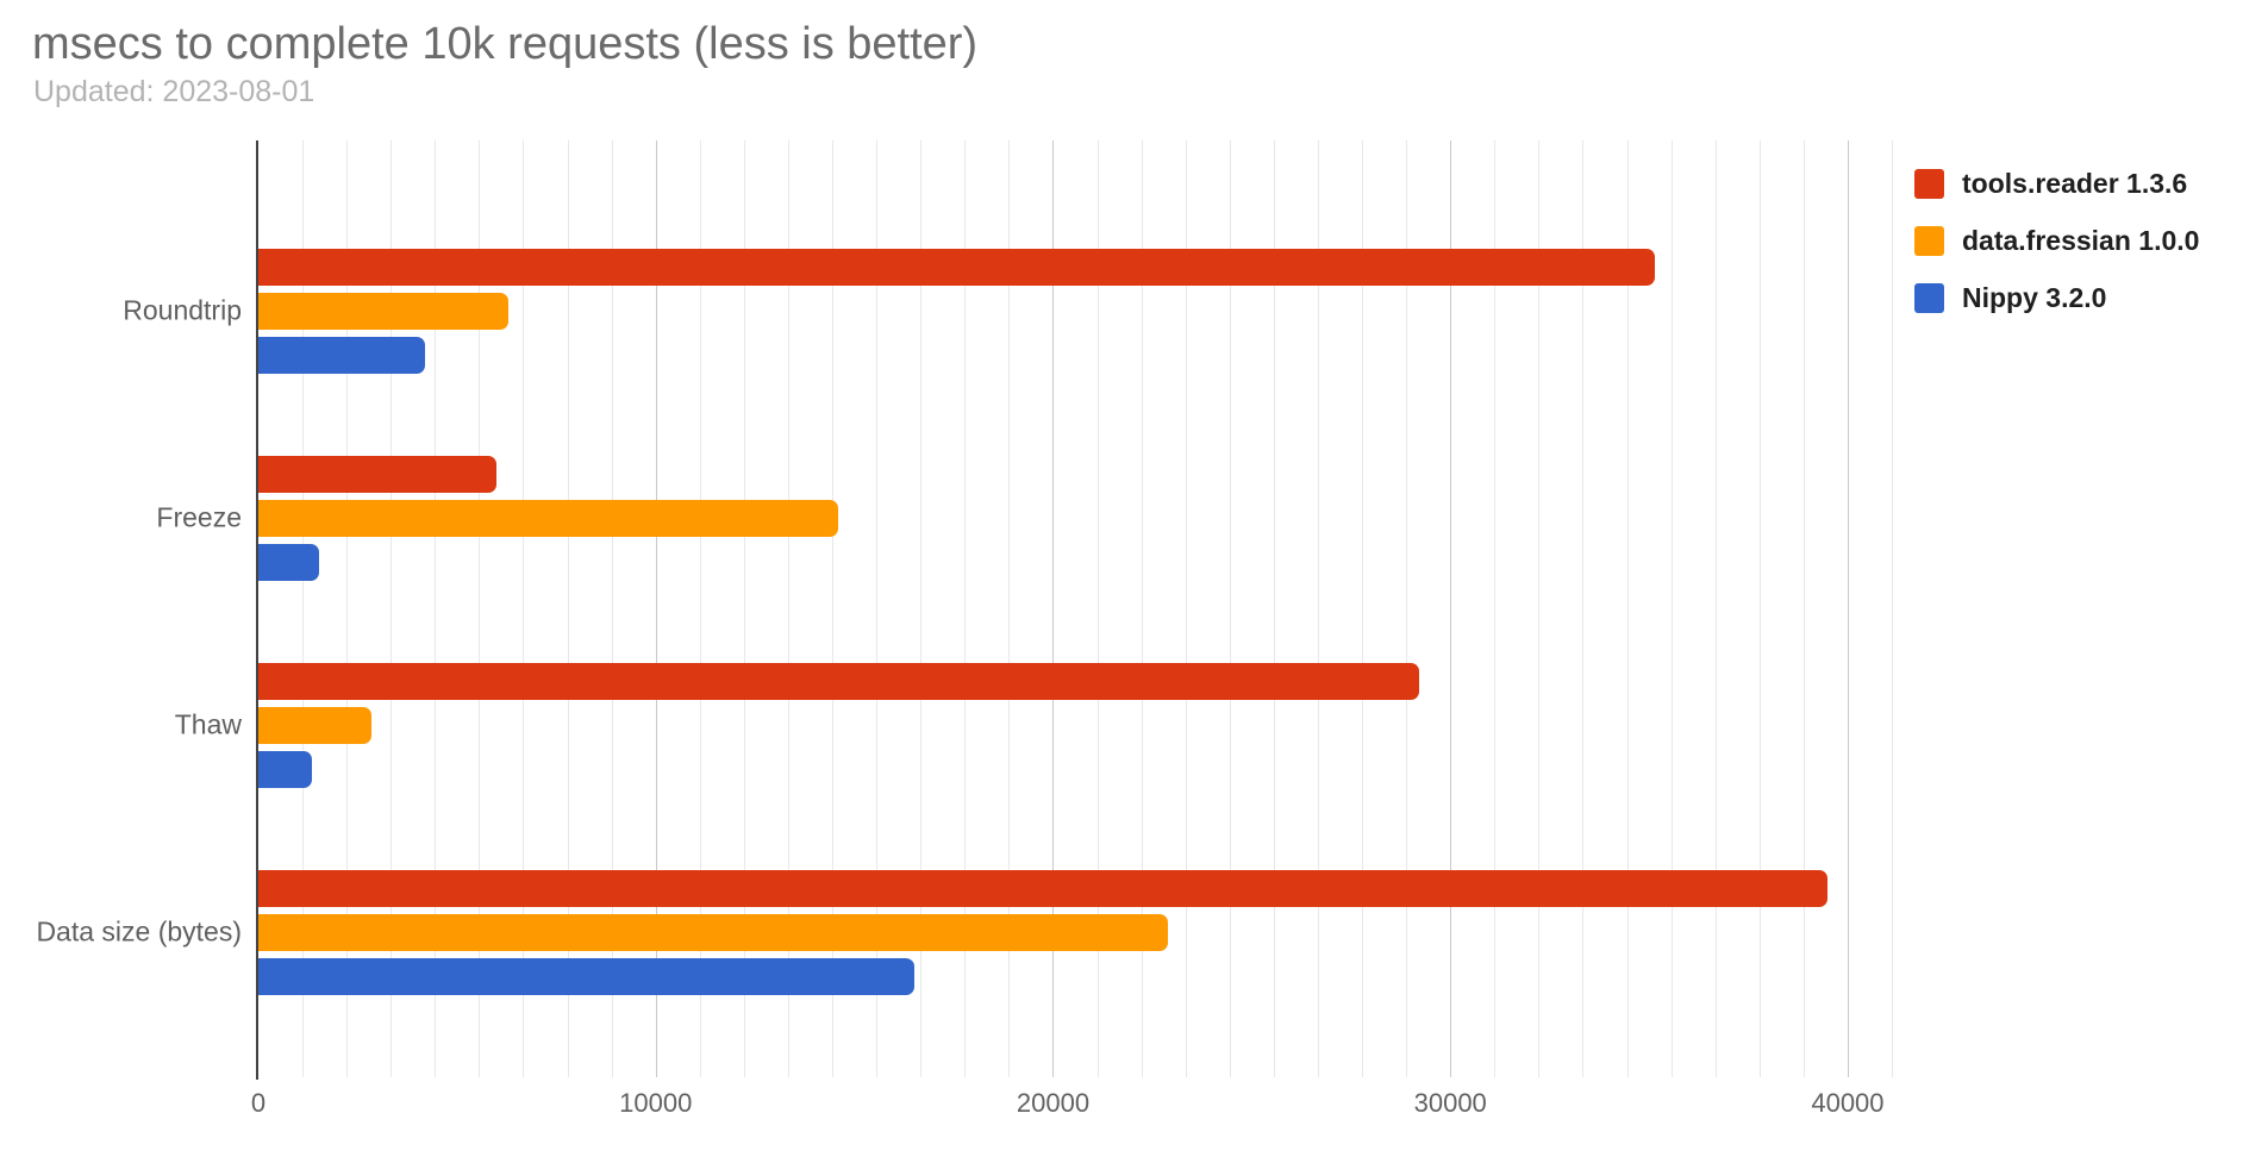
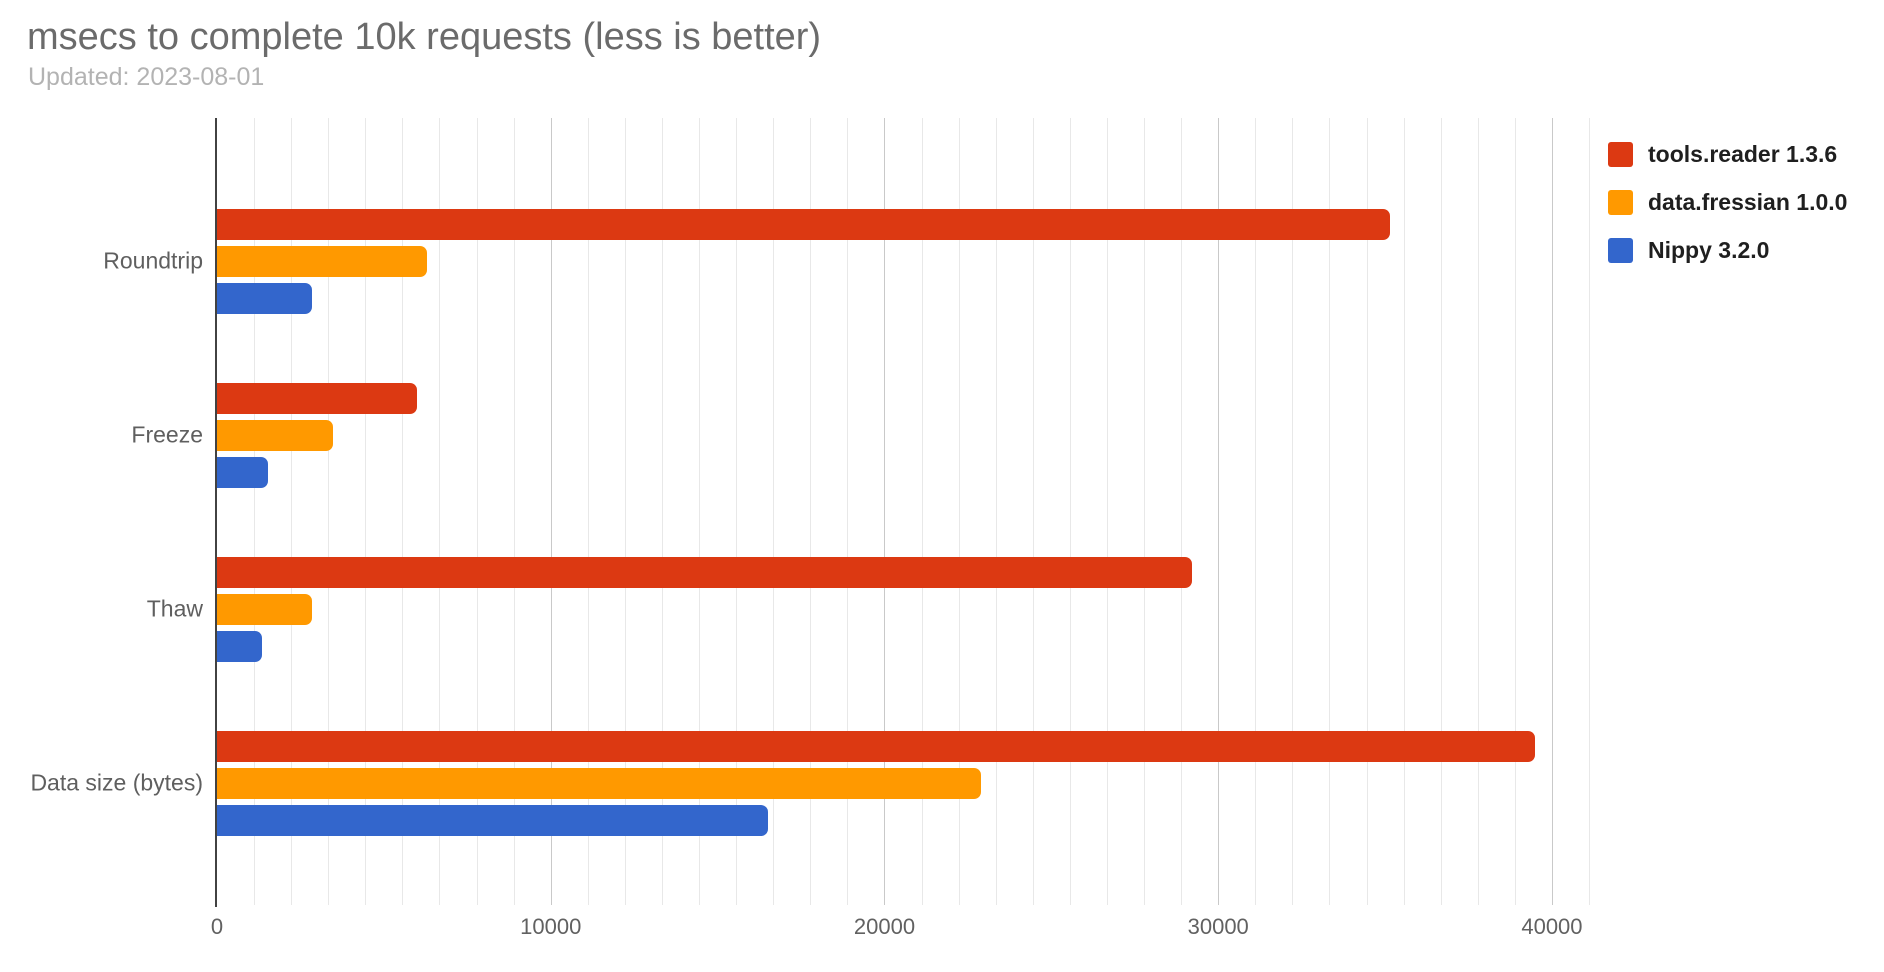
Nippy 3.2.0/Roundtrip: 4200 -> 2800
data.fressian 1.0.0/Freeze: 14600 -> 3500
